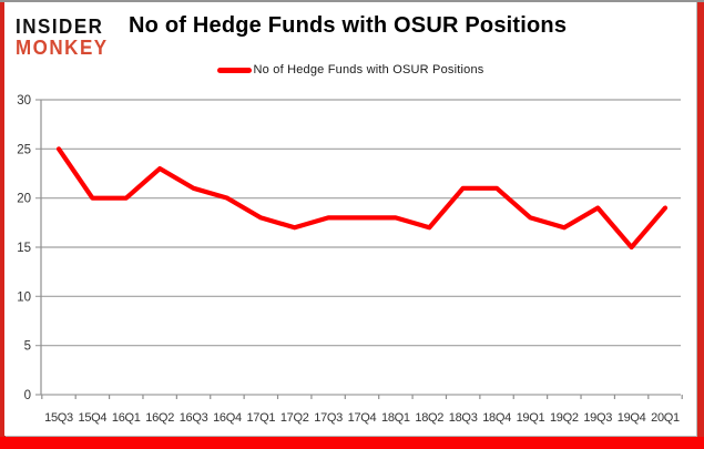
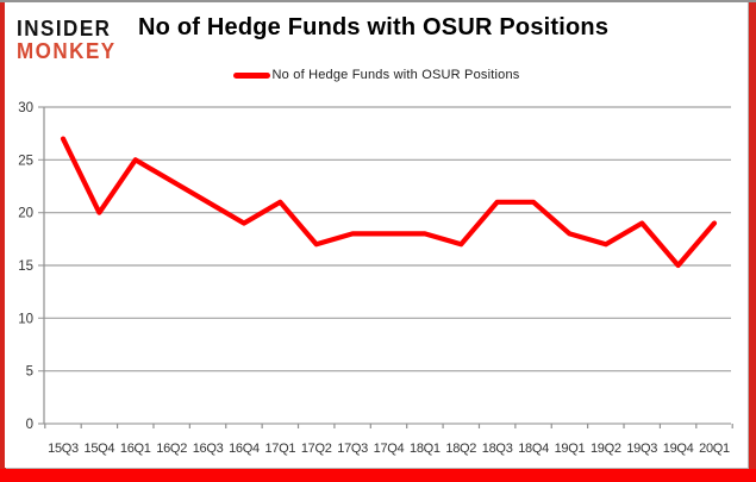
15Q3: 25 -> 27
16Q1: 20 -> 25
16Q4: 20 -> 19
17Q1: 18 -> 21
